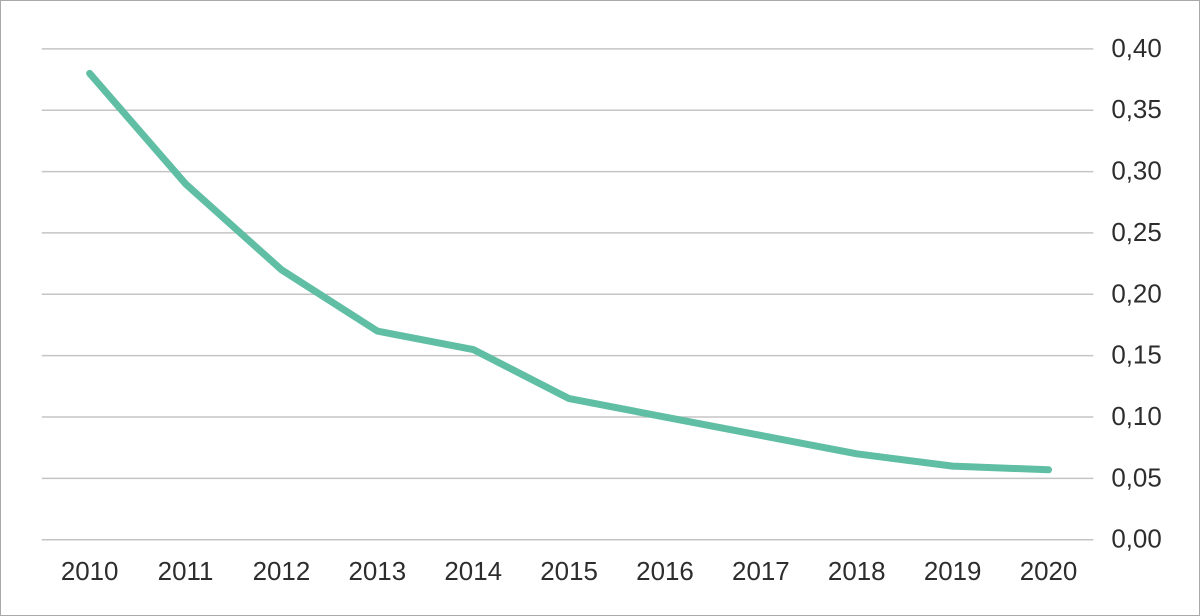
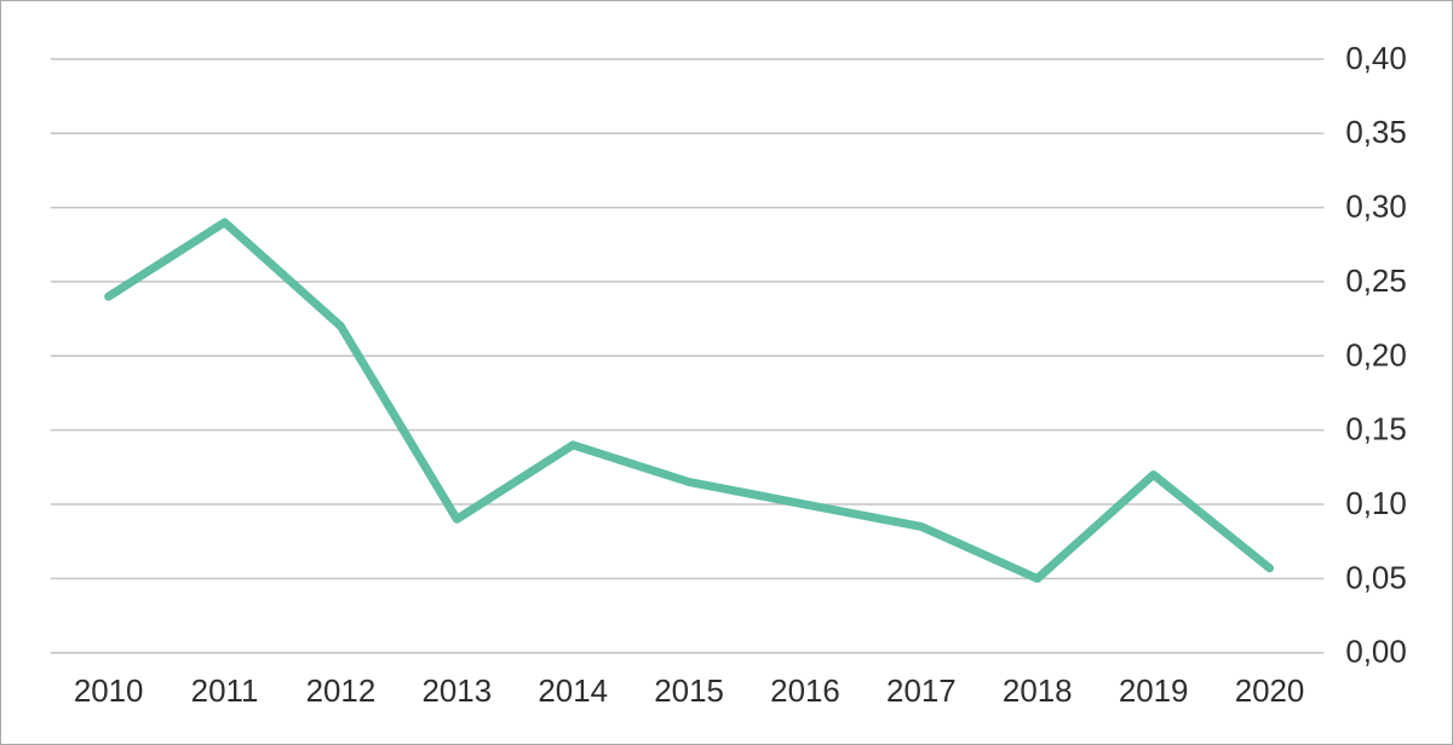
2010: 0,38 -> 0,24
2013: 0,17 -> 0,09
2014: 0,15 -> 0,14
2018: 0,07 -> 0,05
2019: 0,06 -> 0,12
